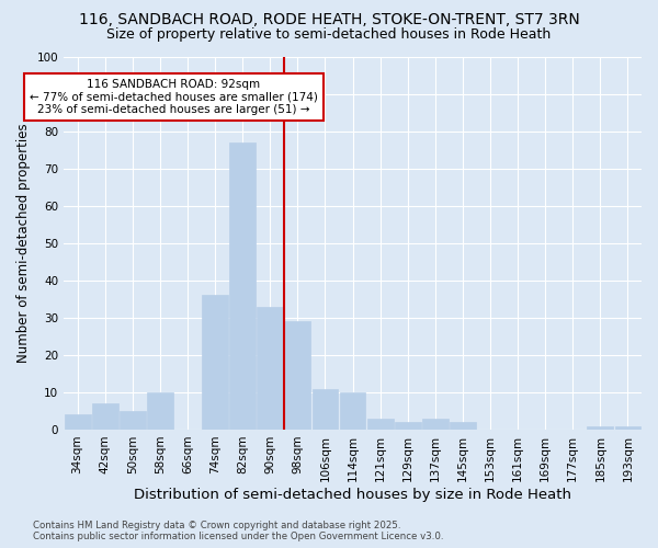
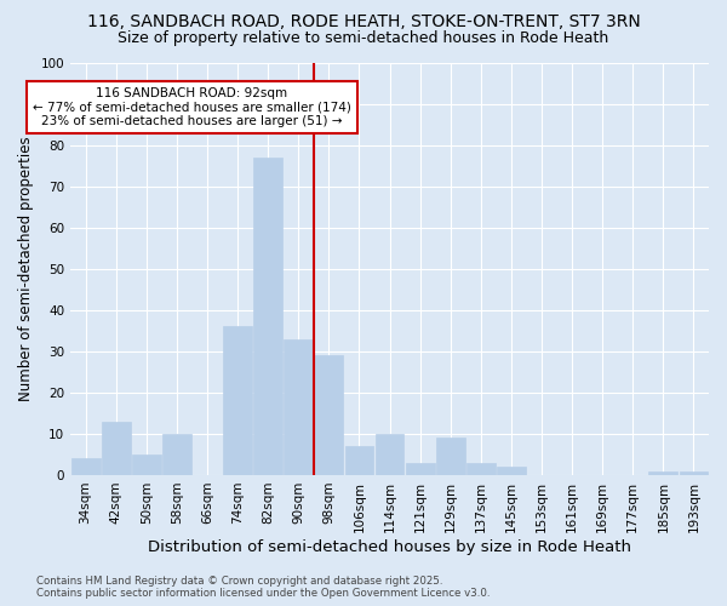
42sqm: 7 -> 13
106sqm: 11 -> 7
129sqm: 2 -> 9
